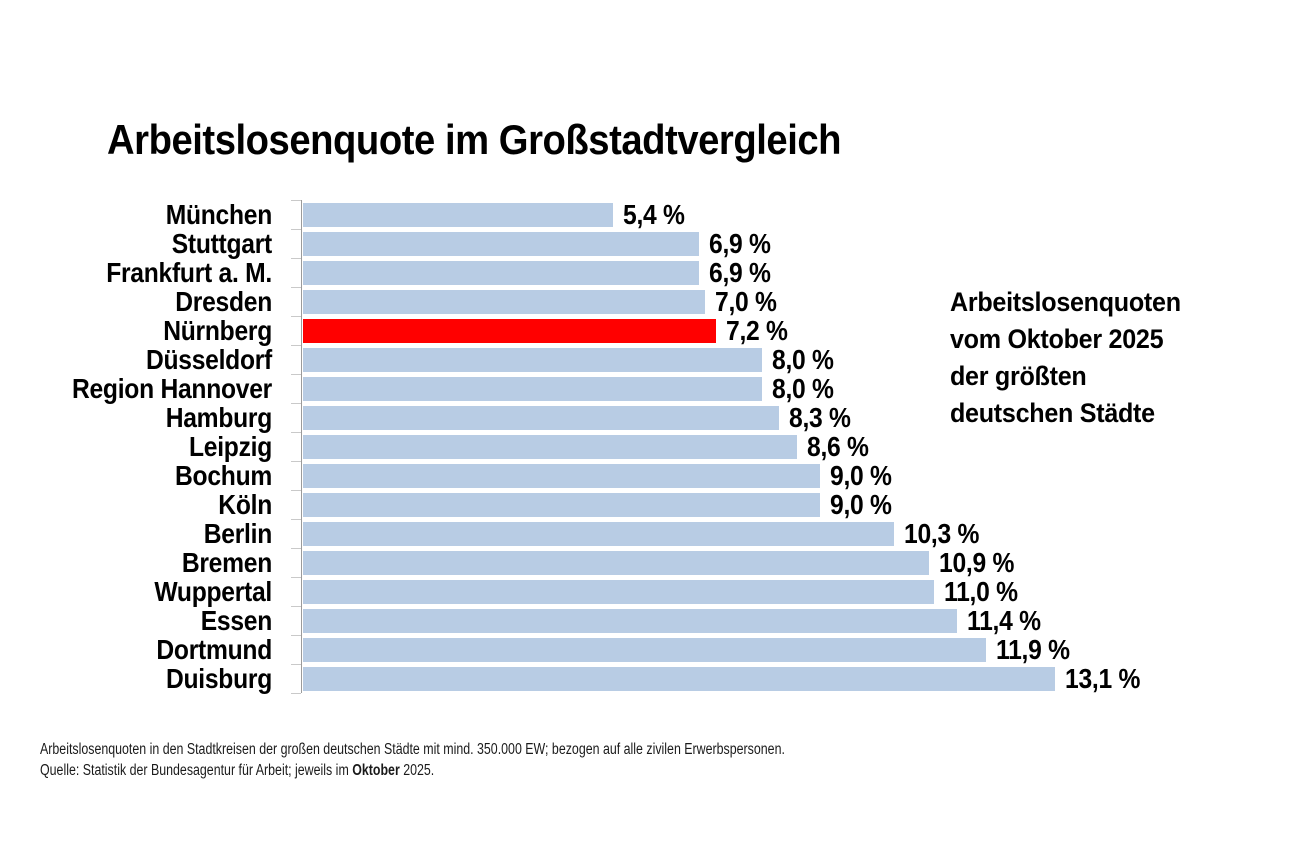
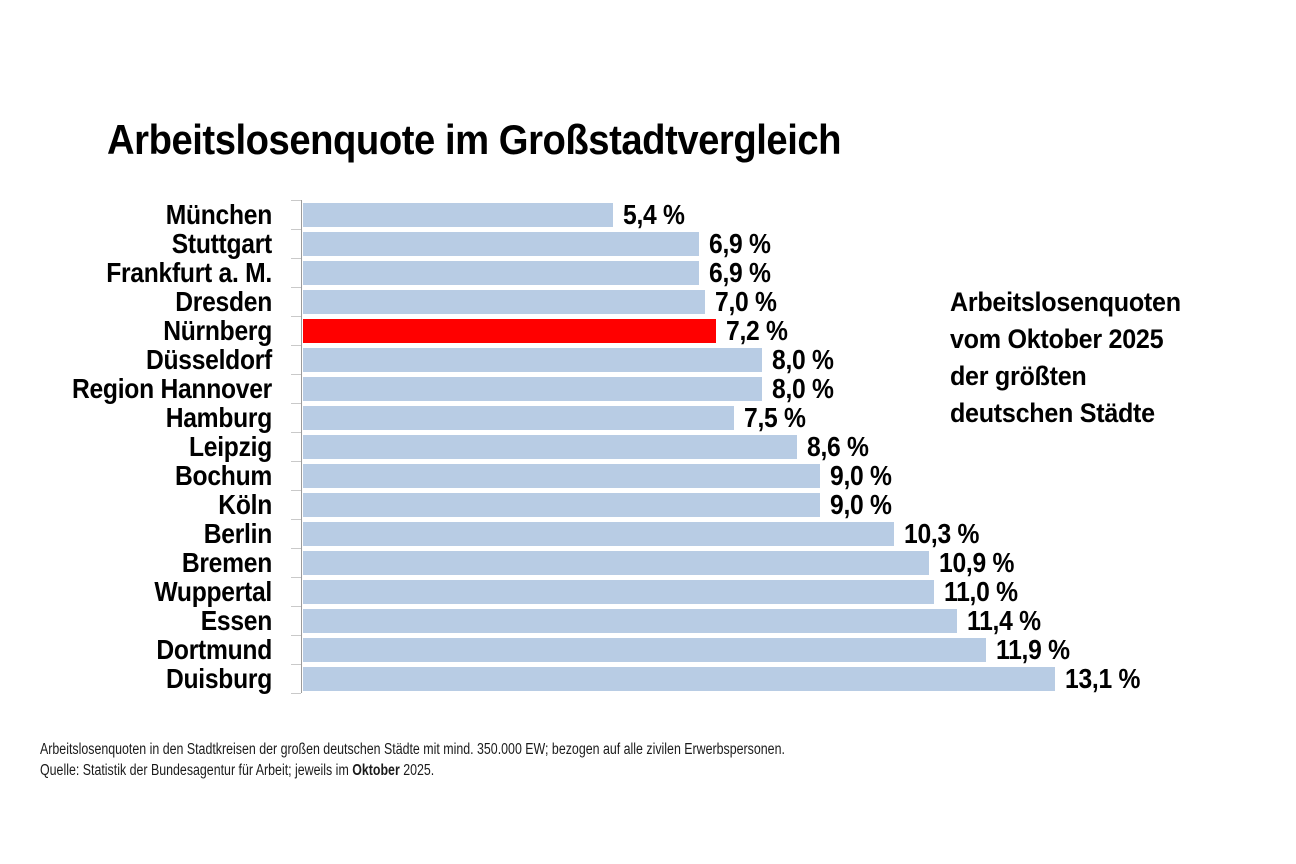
Hamburg: 8,3 -> 7,5
